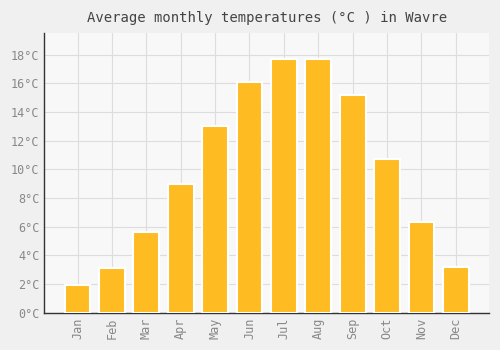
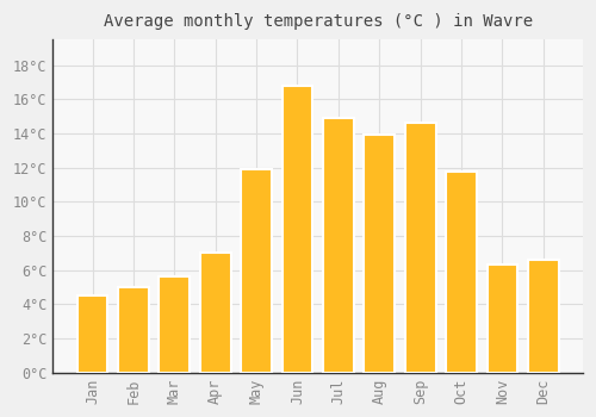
Jan: 1.9°C -> 4.5°C
Feb: 3.1°C -> 5.0°C
Apr: 9.0°C -> 7.0°C
May: 13.0°C -> 11.9°C
Jun: 16.1°C -> 16.8°C
Jul: 17.7°C -> 14.9°C
Aug: 17.7°C -> 13.9°C
Sep: 15.2°C -> 14.6°C
Oct: 10.7°C -> 11.8°C
Dec: 3.2°C -> 6.6°C
